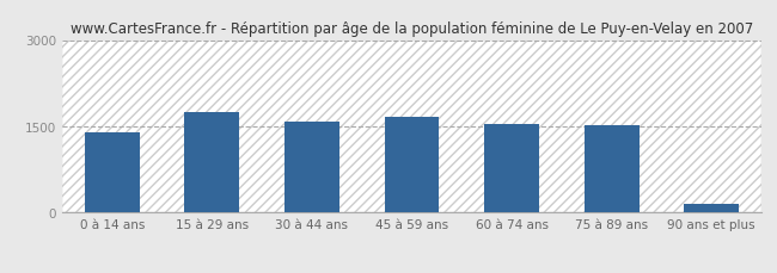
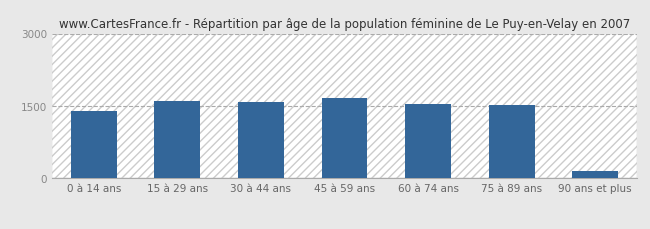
15 à 29 ans: 1760 -> 1600
